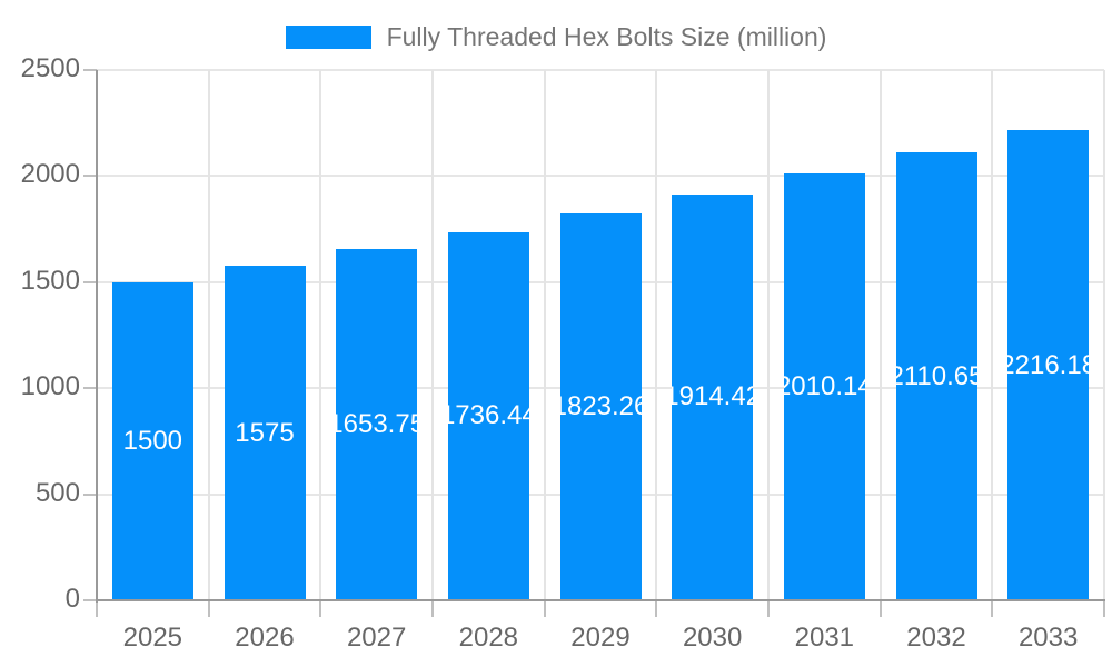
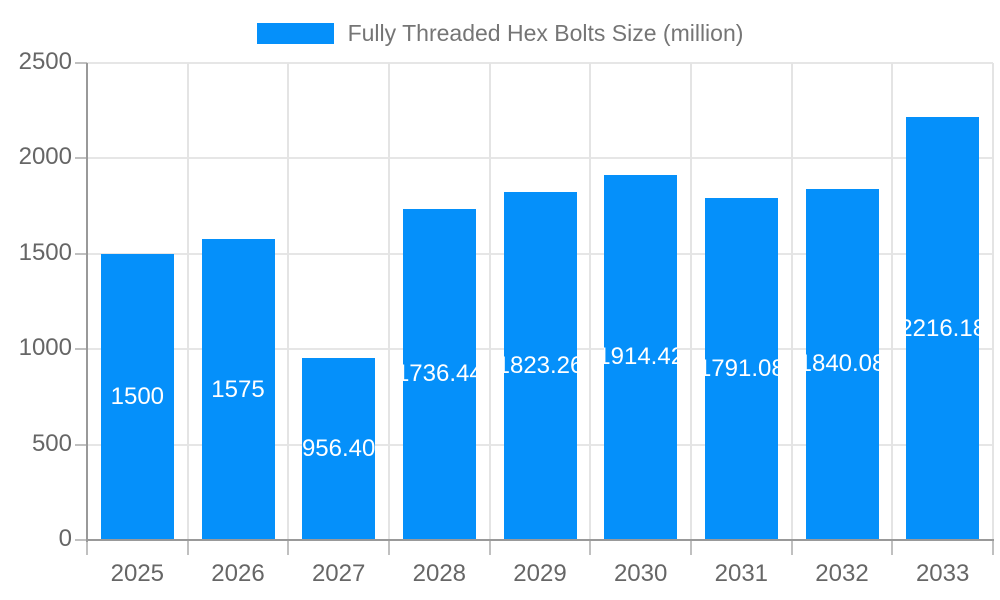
2027: 1653.75 -> 956.40
2031: 2010.14 -> 1791.08
2032: 2110.65 -> 1840.08
